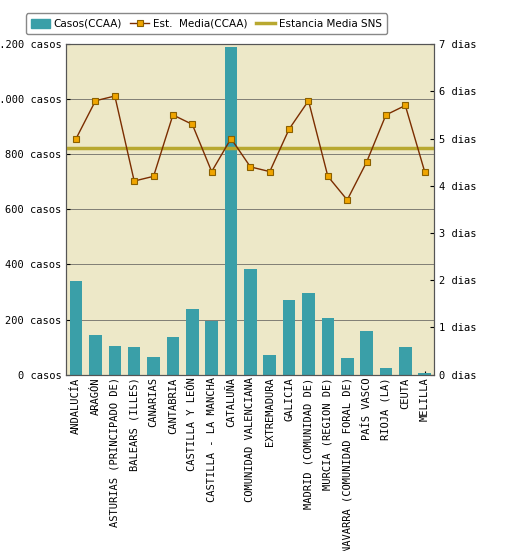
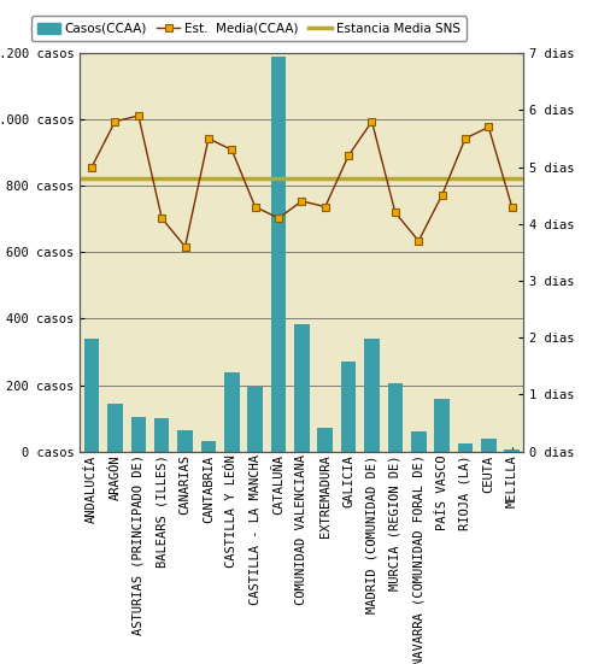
Est. Media(CCAA)/CANARIAS: 4.2 dias -> 3.6 dias
Casos(CCAA)/CANTABRIA: 135 casos -> 30 casos
Est. Media(CCAA)/CATALUÑA: 5.0 dias -> 4.1 dias
Casos(CCAA)/MADRID (COMUNIDAD DE): 295 casos -> 340 casos
Casos(CCAA)/CEUTA: 100 casos -> 40 casos
